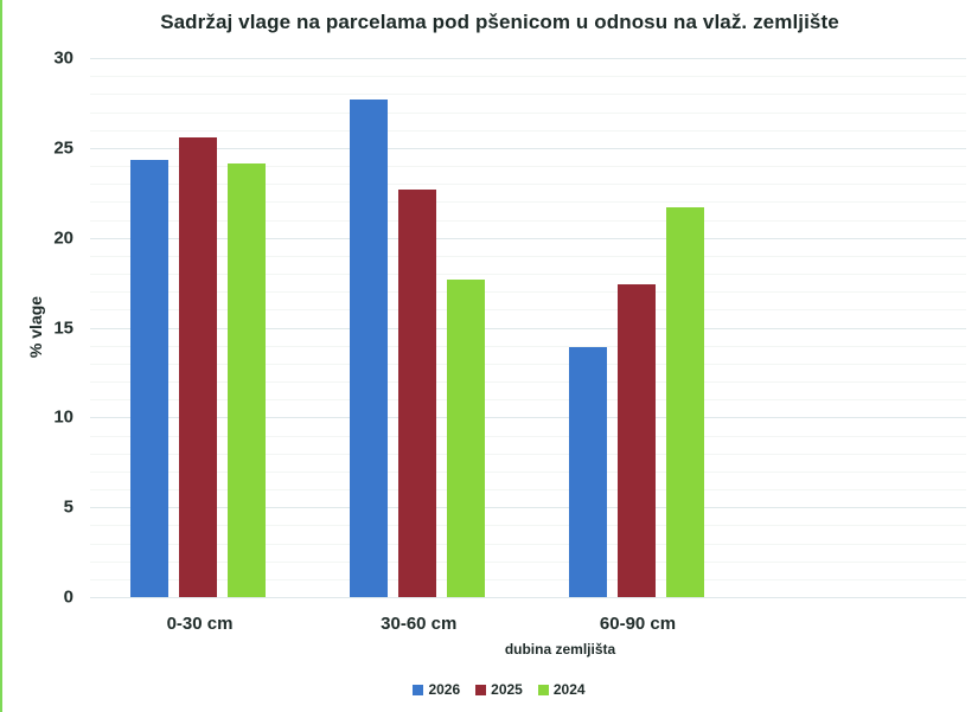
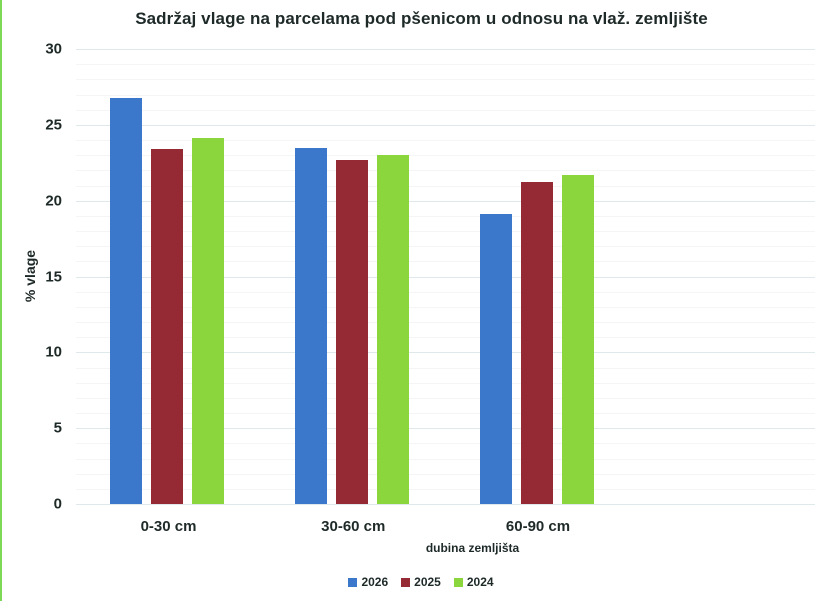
2026/0-30 cm: 24.3 -> 26.8
2025/0-30 cm: 25.6 -> 23.4
2026/30-60 cm: 27.7 -> 23.5
2024/30-60 cm: 17.7 -> 23.0
2026/60-90 cm: 13.9 -> 19.1
2025/60-90 cm: 17.4 -> 21.2
